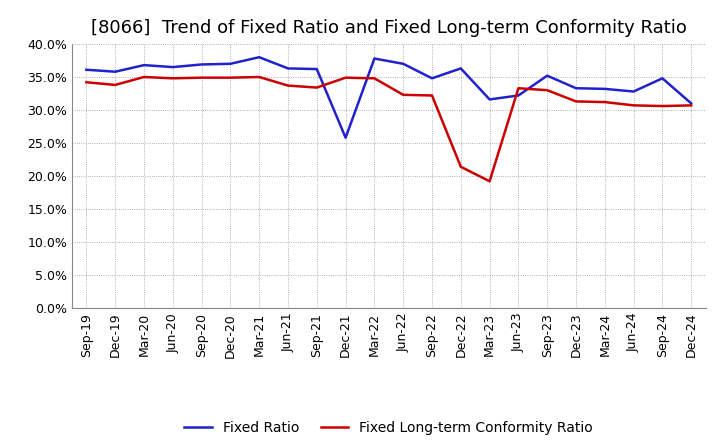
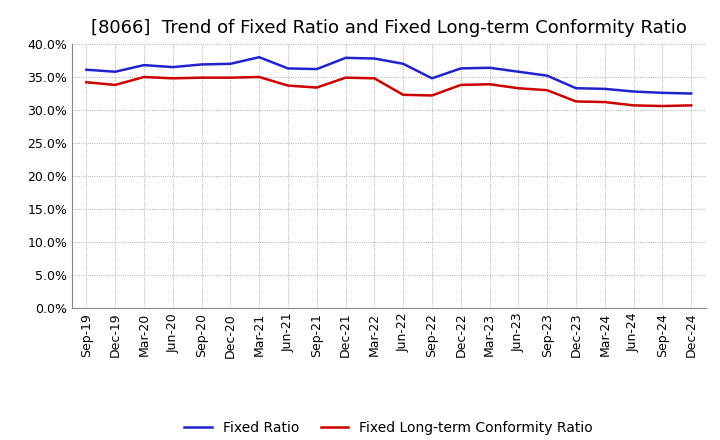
Fixed Ratio/Dec-21: 25.8% -> 37.9%
Fixed Long-term Conformity Ratio/Dec-22: 21.4% -> 33.8%
Fixed Ratio/Mar-23: 31.6% -> 36.4%
Fixed Long-term Conformity Ratio/Mar-23: 19.2% -> 33.9%
Fixed Ratio/Jun-23: 32.2% -> 35.8%
Fixed Ratio/Sep-24: 34.8% -> 32.6%
Fixed Ratio/Dec-24: 31.0% -> 32.5%
